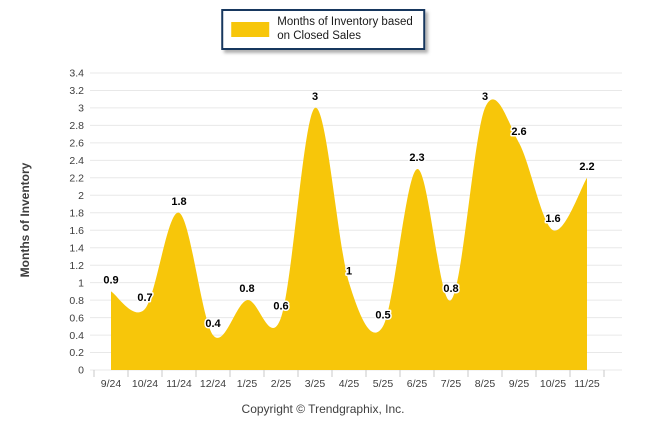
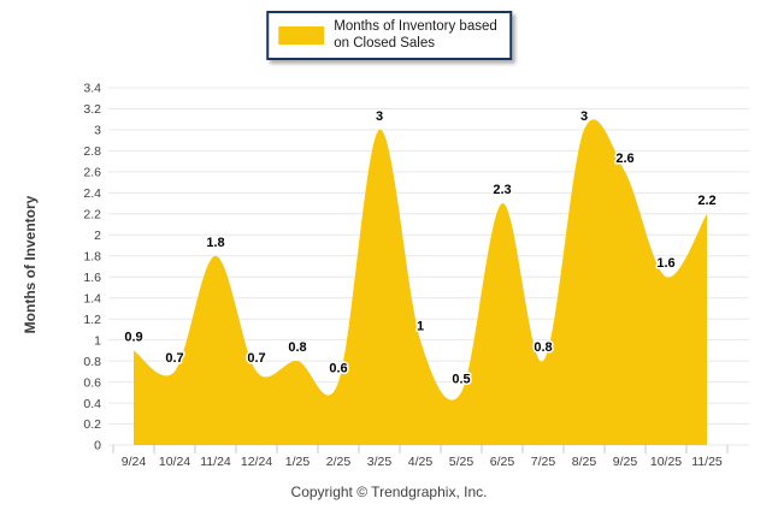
12/24: 0.4 -> 0.7
